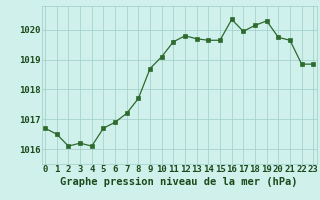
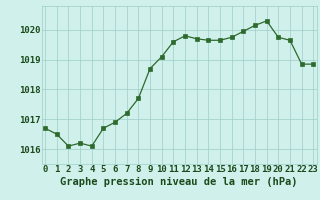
16: 1020.35 -> 1019.75
